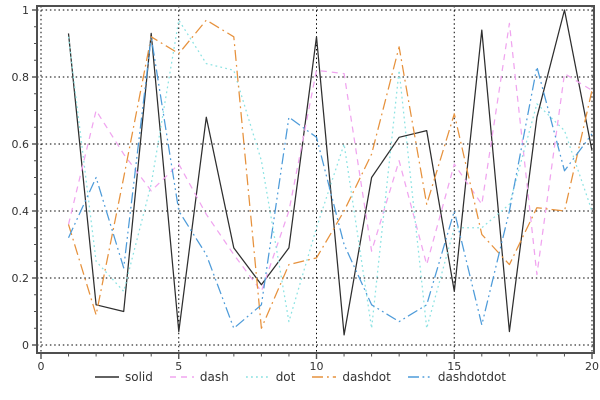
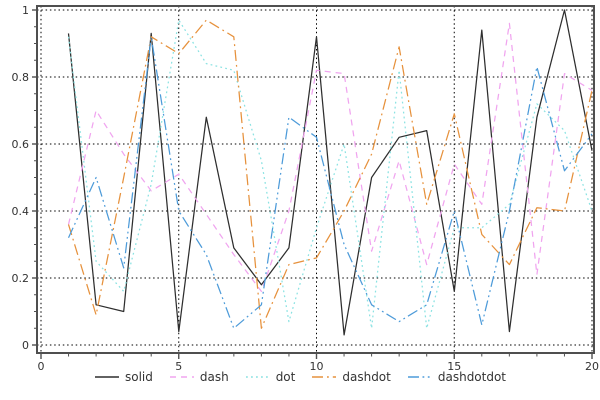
dash/5: 0.54 -> 0.51
